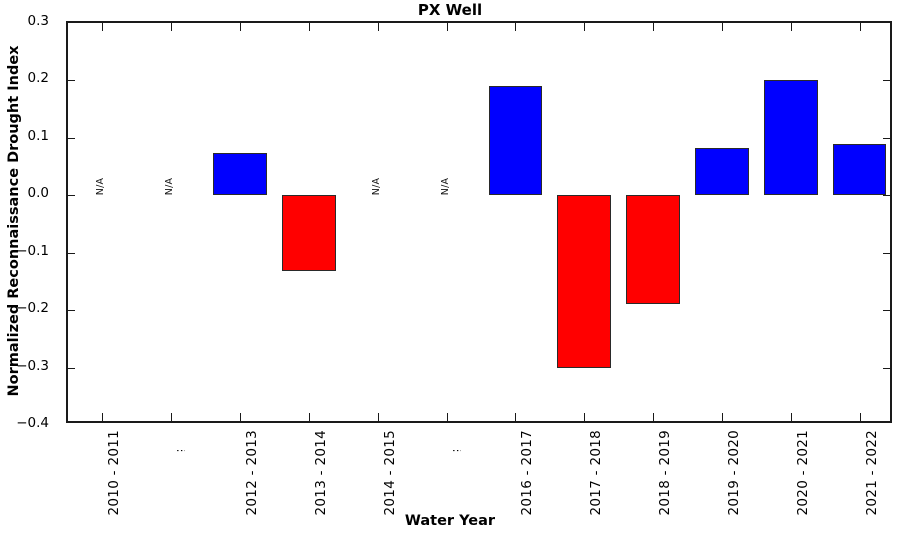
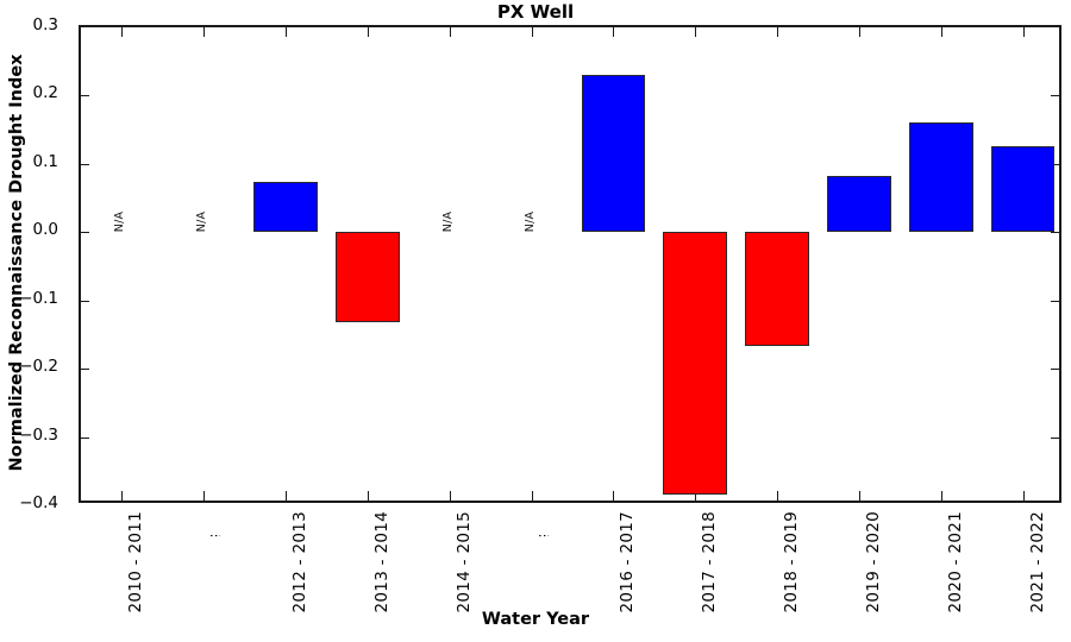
2016 - 2017: 0.19 -> 0.23
2017 - 2018: -0.30 -> -0.38
2018 - 2019: -0.19 -> -0.17
2020 - 2021: 0.20 -> 0.16
2021 - 2022: 0.09 -> 0.13
